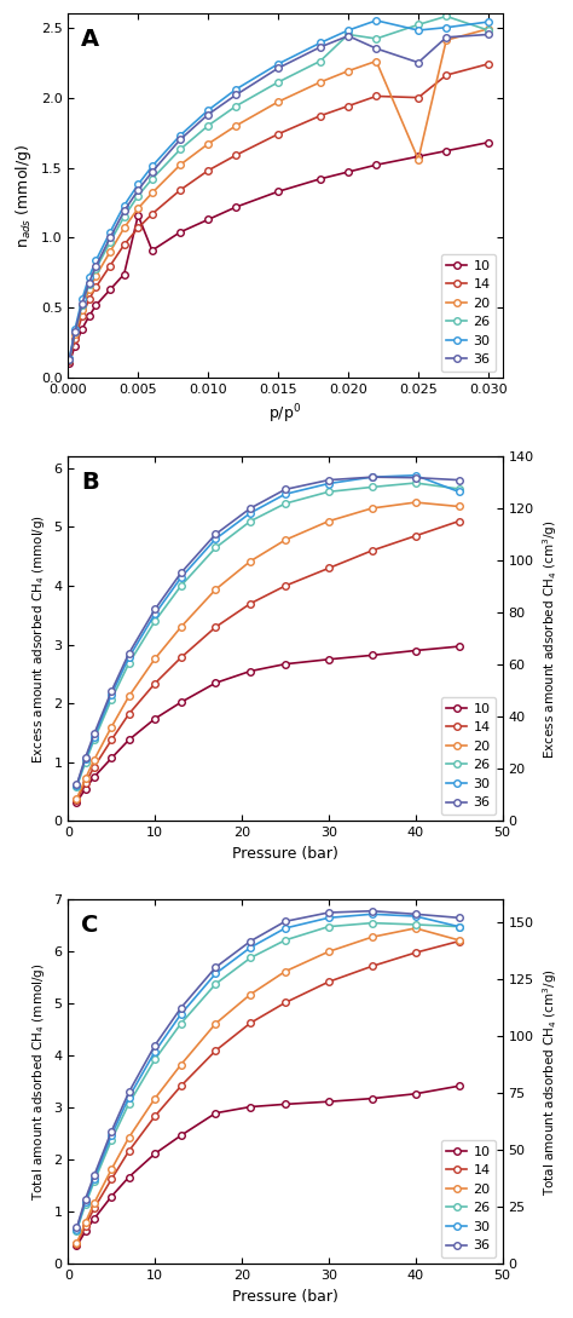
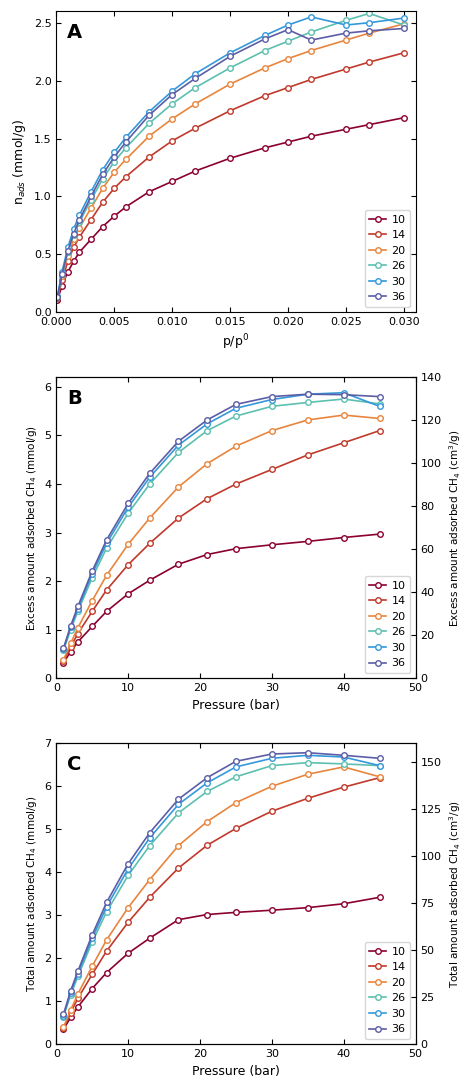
10/0.005: 1.16 -> 0.83
26/0.020: 2.45 -> 2.34
14/0.025: 2.00 -> 2.10
20/0.025: 1.56 -> 2.35
36/0.025: 2.25 -> 2.41
